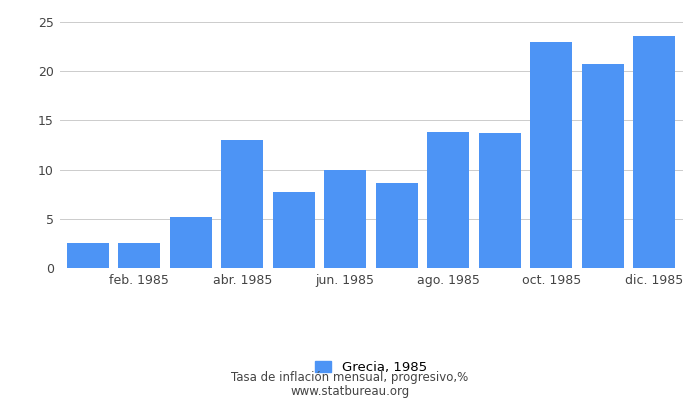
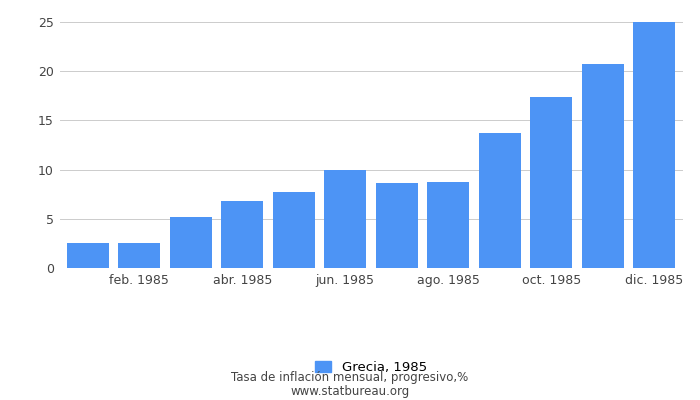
abr. 1985: 13.0 -> 6.8
ago. 1985: 13.8 -> 8.7
oct. 1985: 23.0 -> 17.4
dic. 1985: 23.6 -> 25.0
